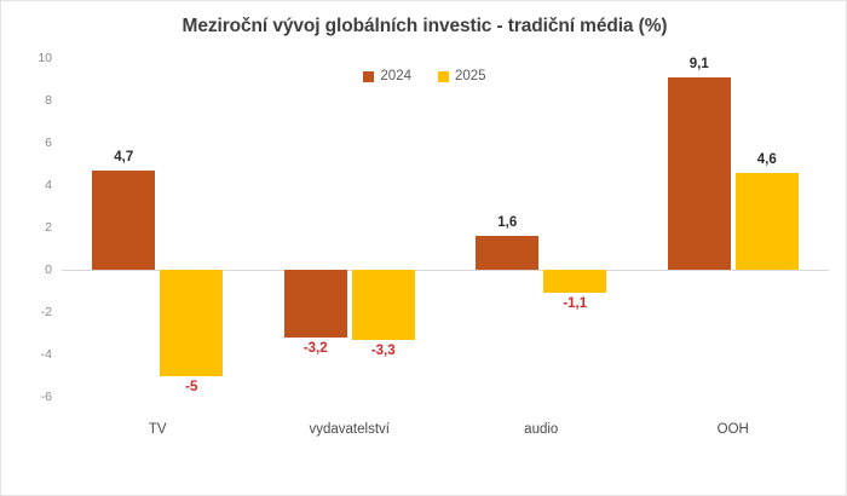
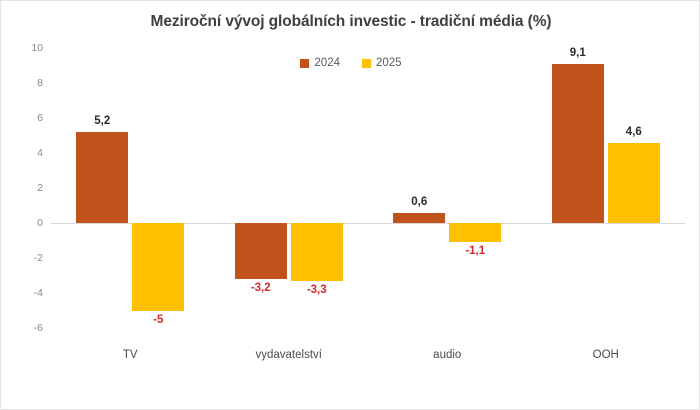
2024/TV: 4,7 -> 5,2
2024/audio: 1,6 -> 0,6
